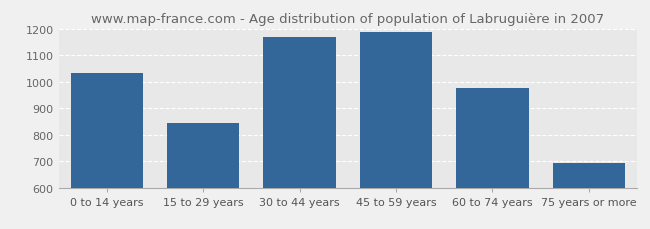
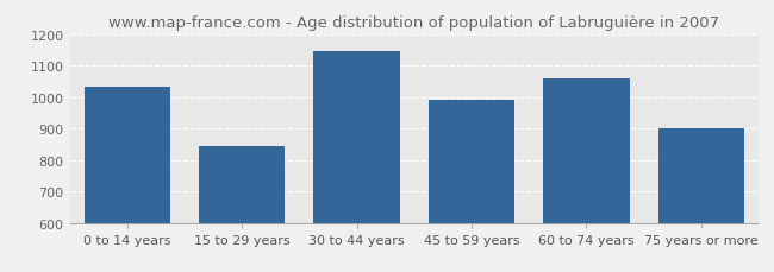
30 to 44 years: 1168 -> 1145
45 to 59 years: 1187 -> 990
60 to 74 years: 975 -> 1060
75 years or more: 694 -> 900
